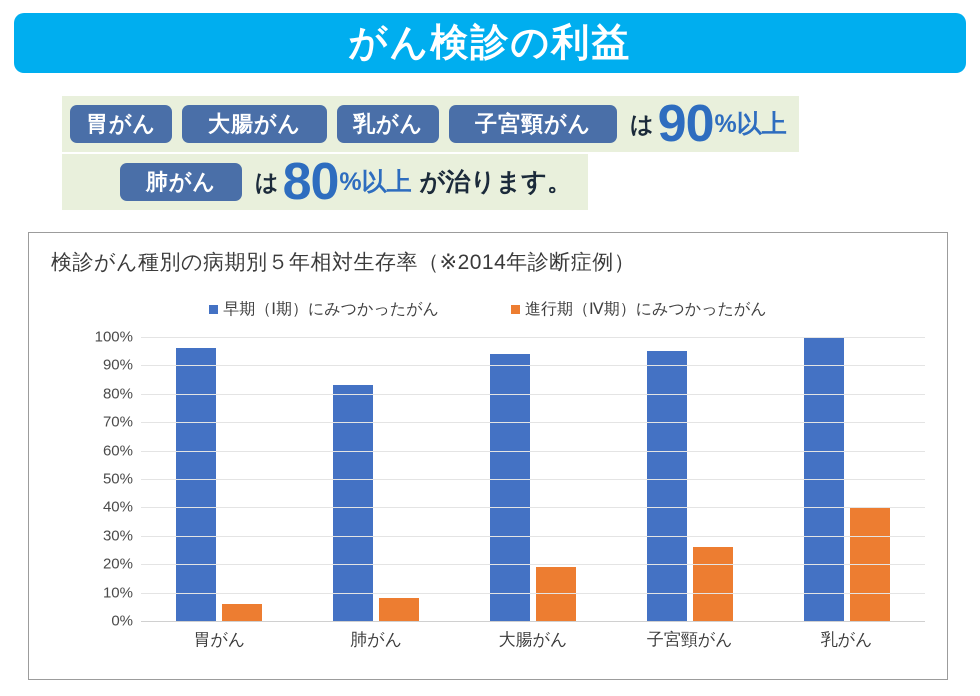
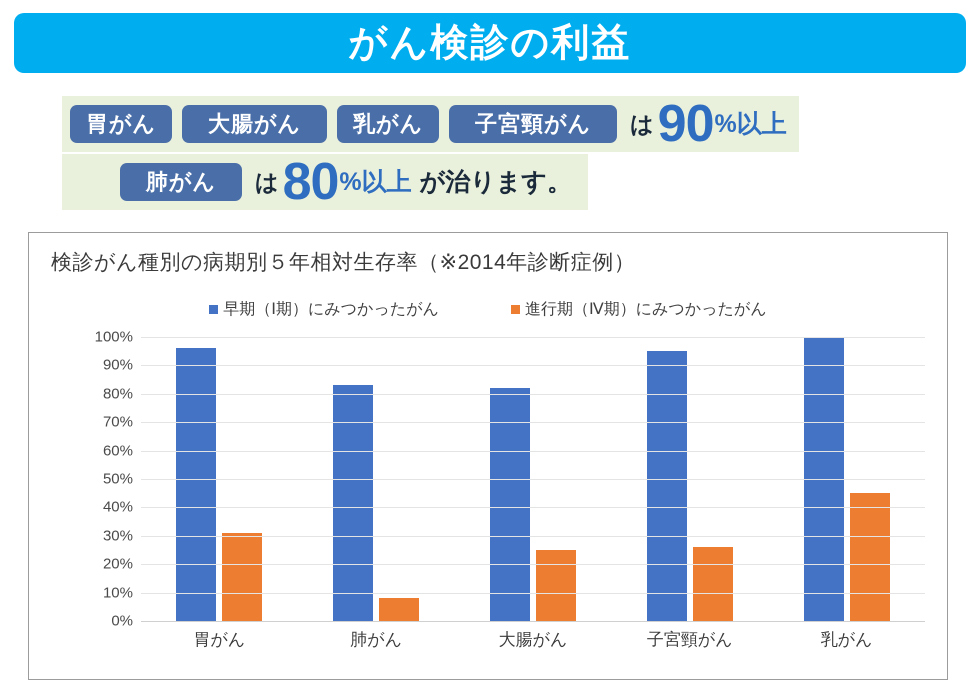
進行期（Ⅳ期）にみつかったがん/胃がん: 6% -> 31%
早期（Ⅰ期）にみつかったがん/大腸がん: 94% -> 82%
進行期（Ⅳ期）にみつかったがん/大腸がん: 19% -> 25%
進行期（Ⅳ期）にみつかったがん/乳がん: 40% -> 45%
